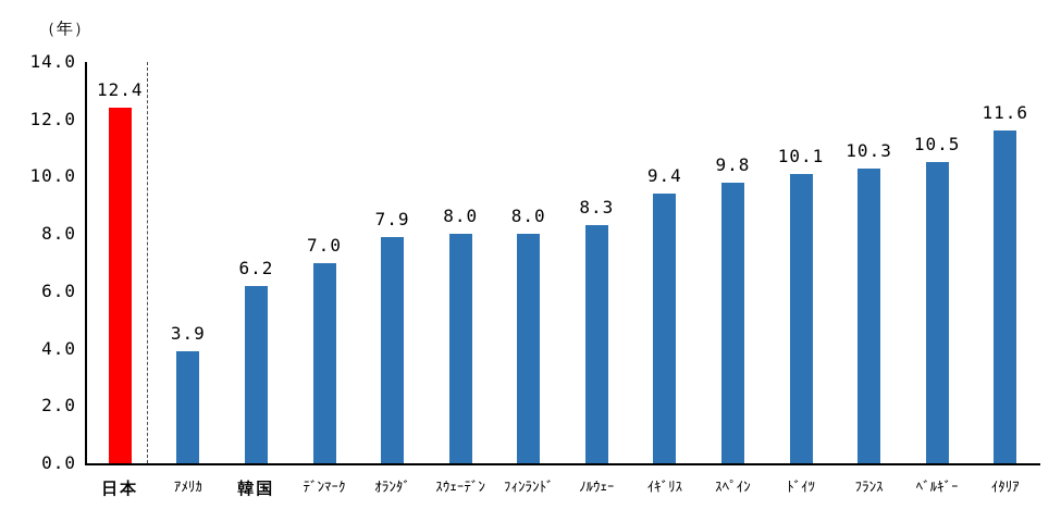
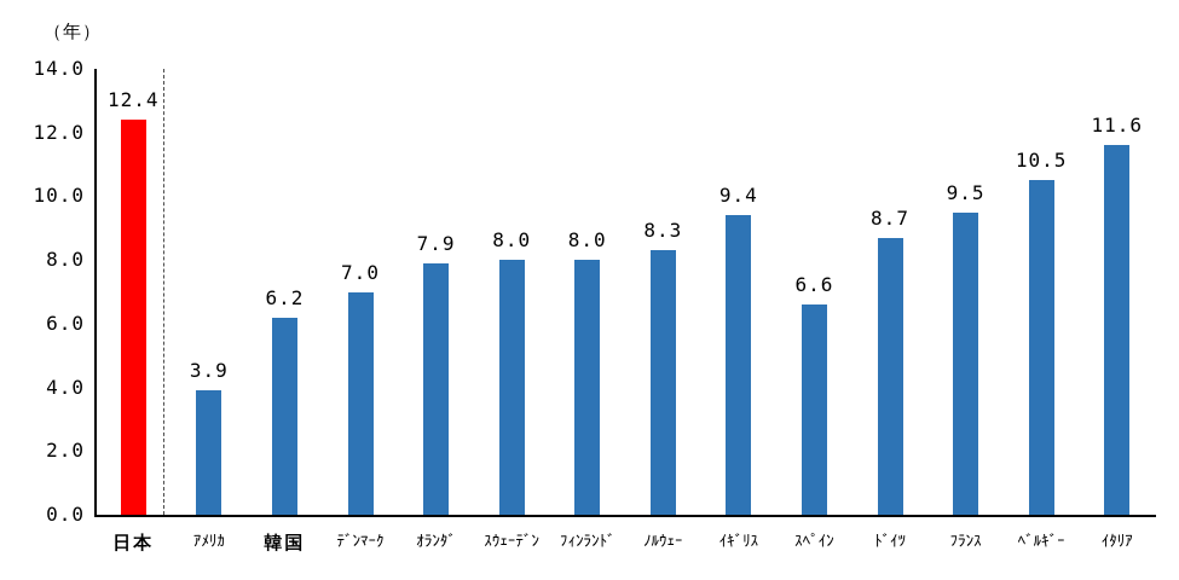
ｽﾍﾟｲﾝ: 9.8 -> 6.6
ﾄﾞｲﾂ: 10.1 -> 8.7
ﾌﾗﾝｽ: 10.3 -> 9.5
